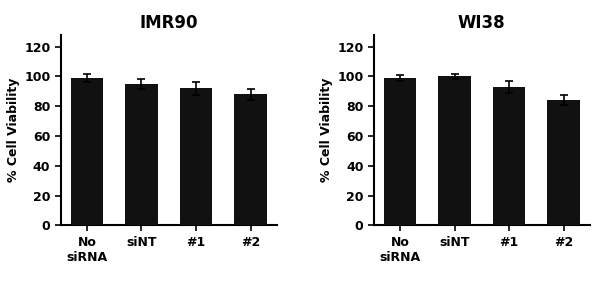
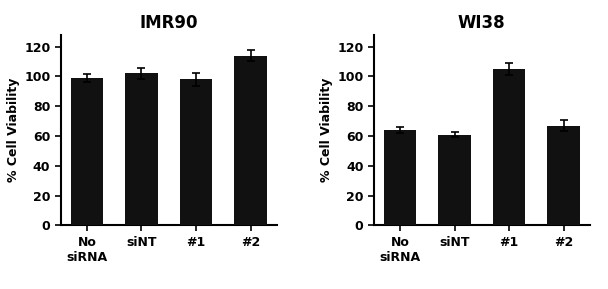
IMR90/siNT: 95 -> 102
IMR90/#1: 92 -> 98
IMR90/#2: 88 -> 114
WI38/No siRNA: 99 -> 64
WI38/siNT: 100 -> 61
WI38/#1: 93 -> 105
WI38/#2: 84 -> 67
